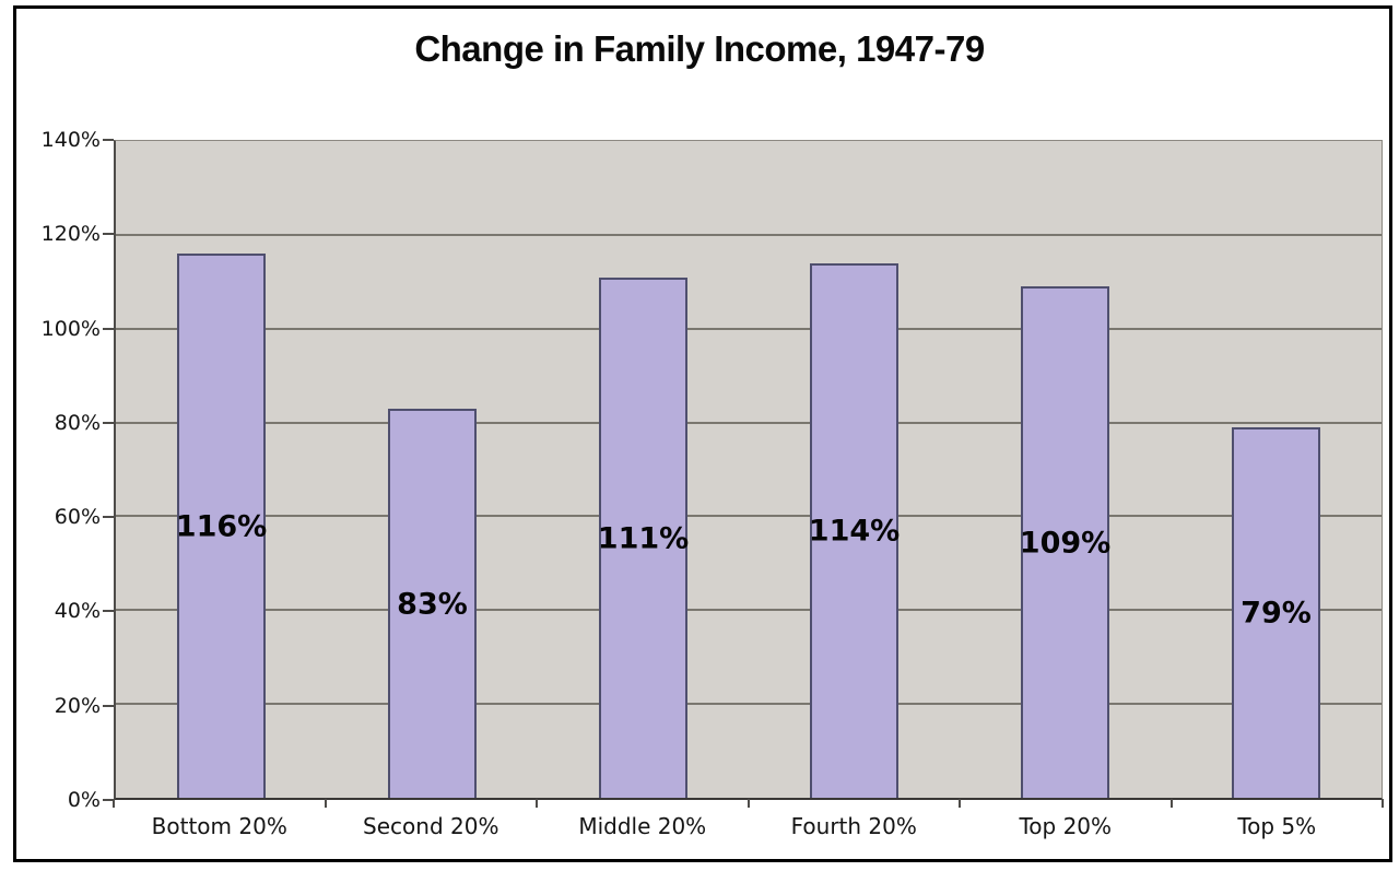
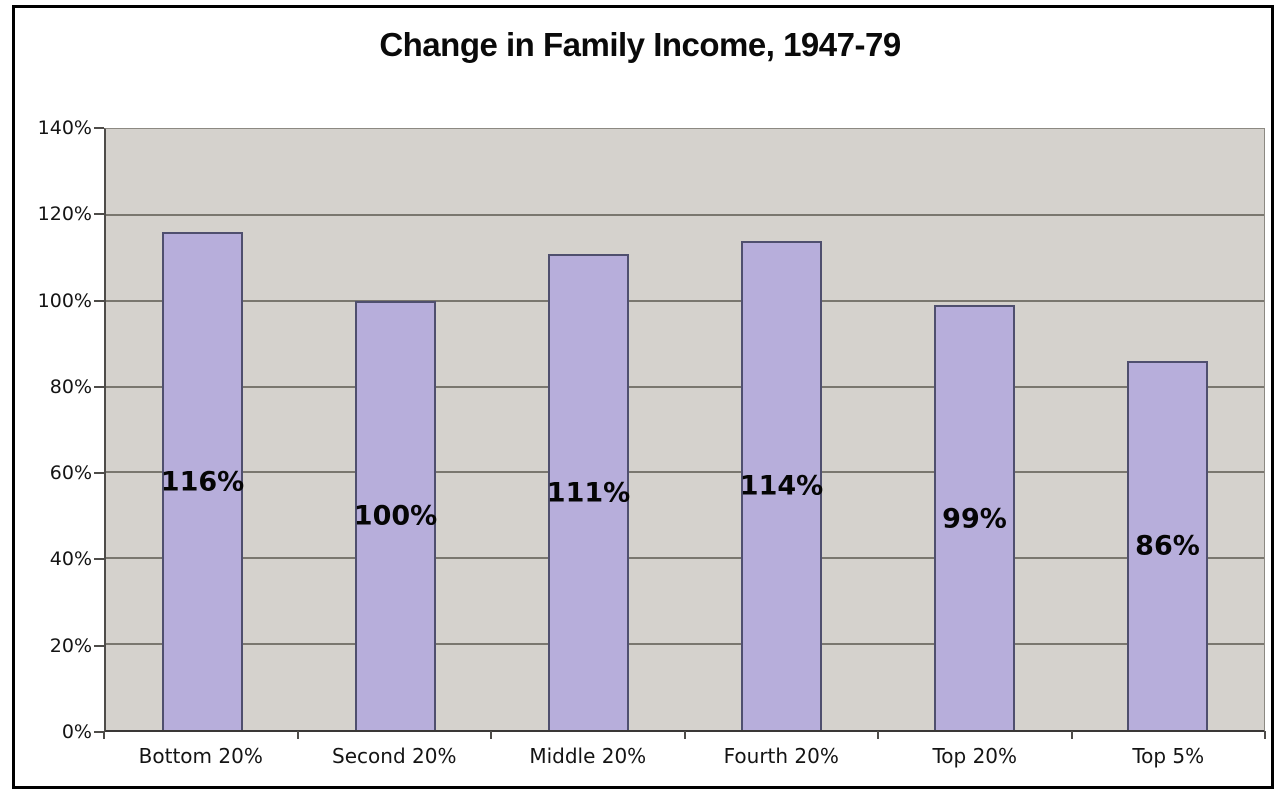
Second 20%: 83% -> 100%
Top 20%: 109% -> 99%
Top 5%: 79% -> 86%
